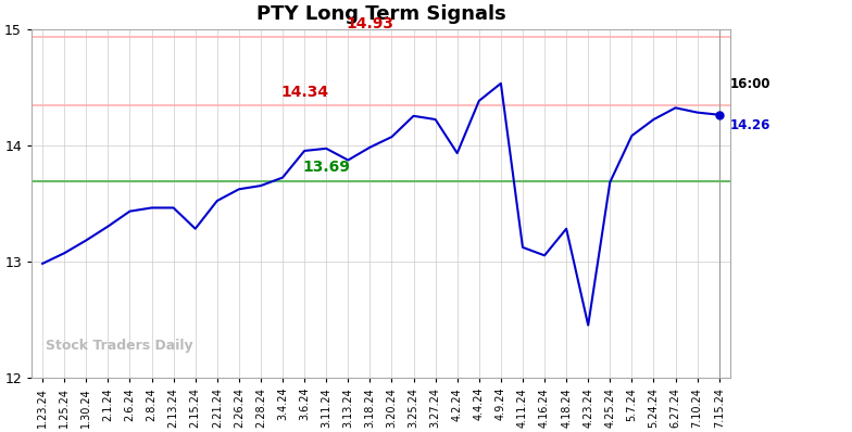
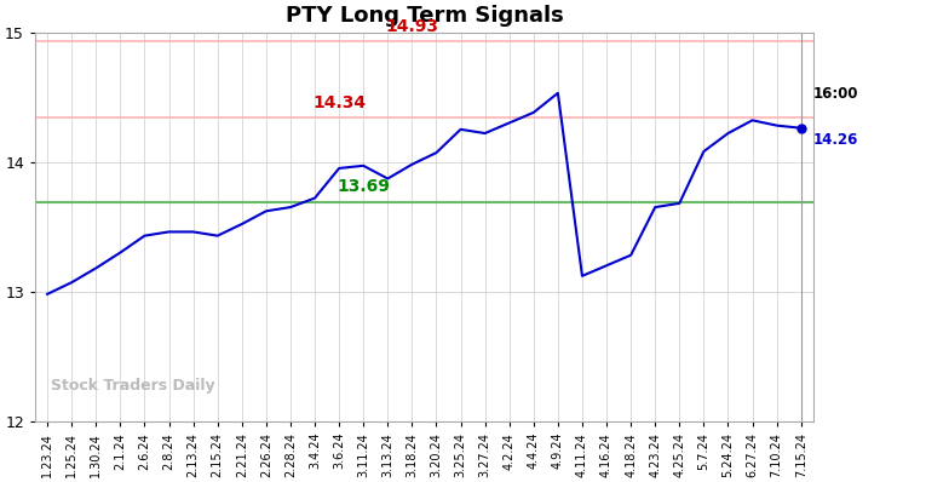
2.15.24: 13.28 -> 13.43
4.2.24: 13.93 -> 14.30
4.16.24: 13.05 -> 13.20
4.23.24: 12.45 -> 13.65
